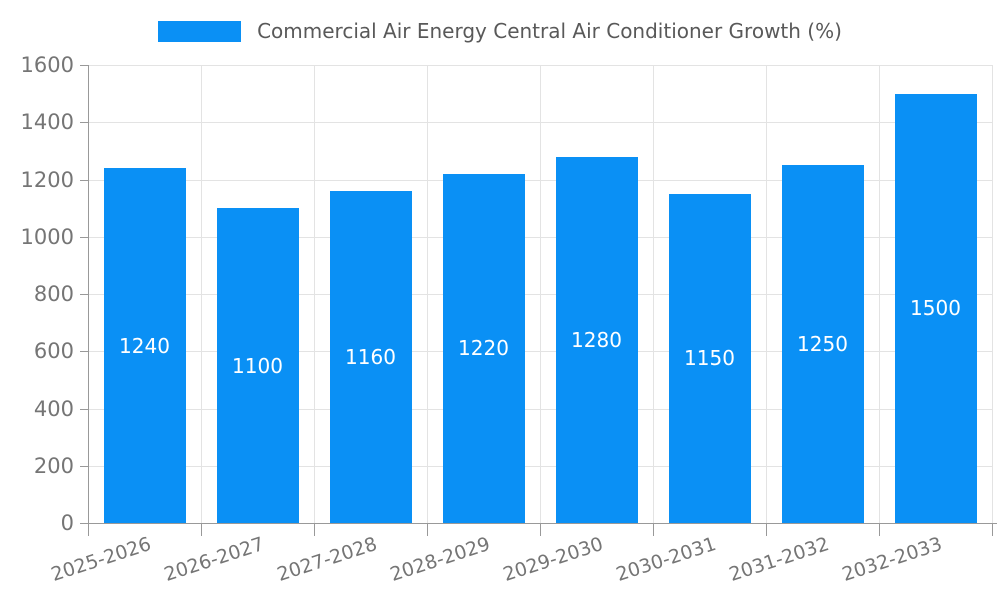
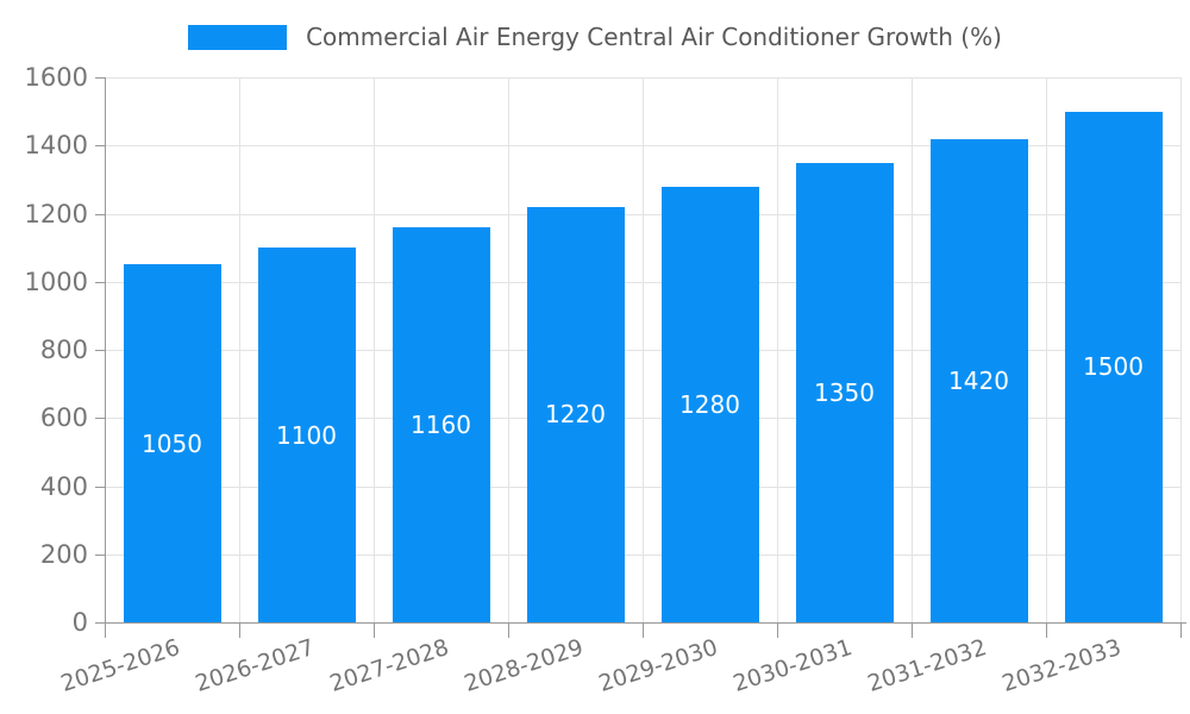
2025-2026: 1240 -> 1050
2030-2031: 1150 -> 1350
2031-2032: 1250 -> 1420
